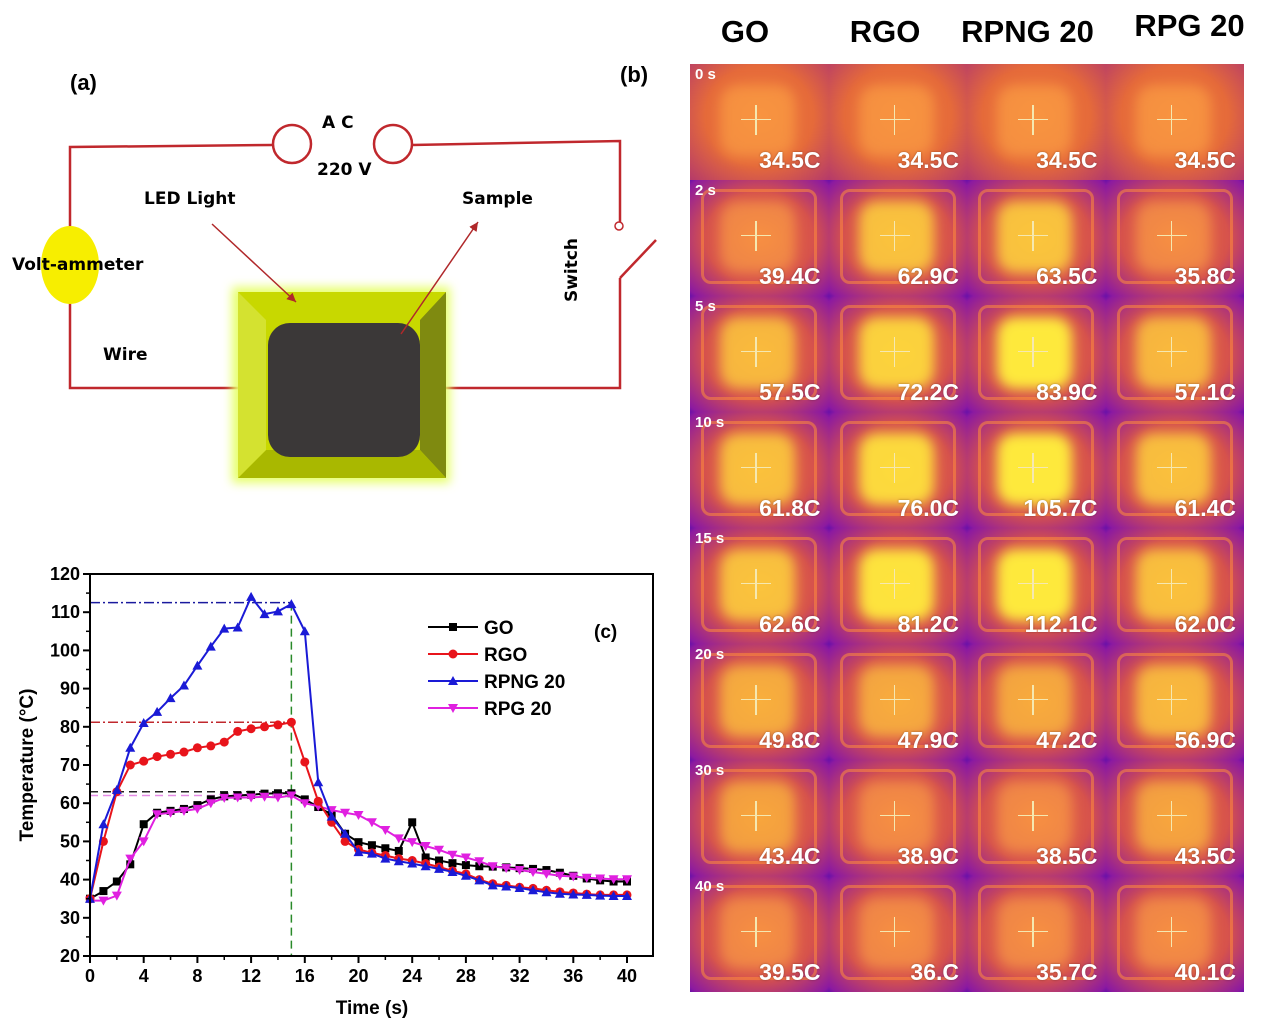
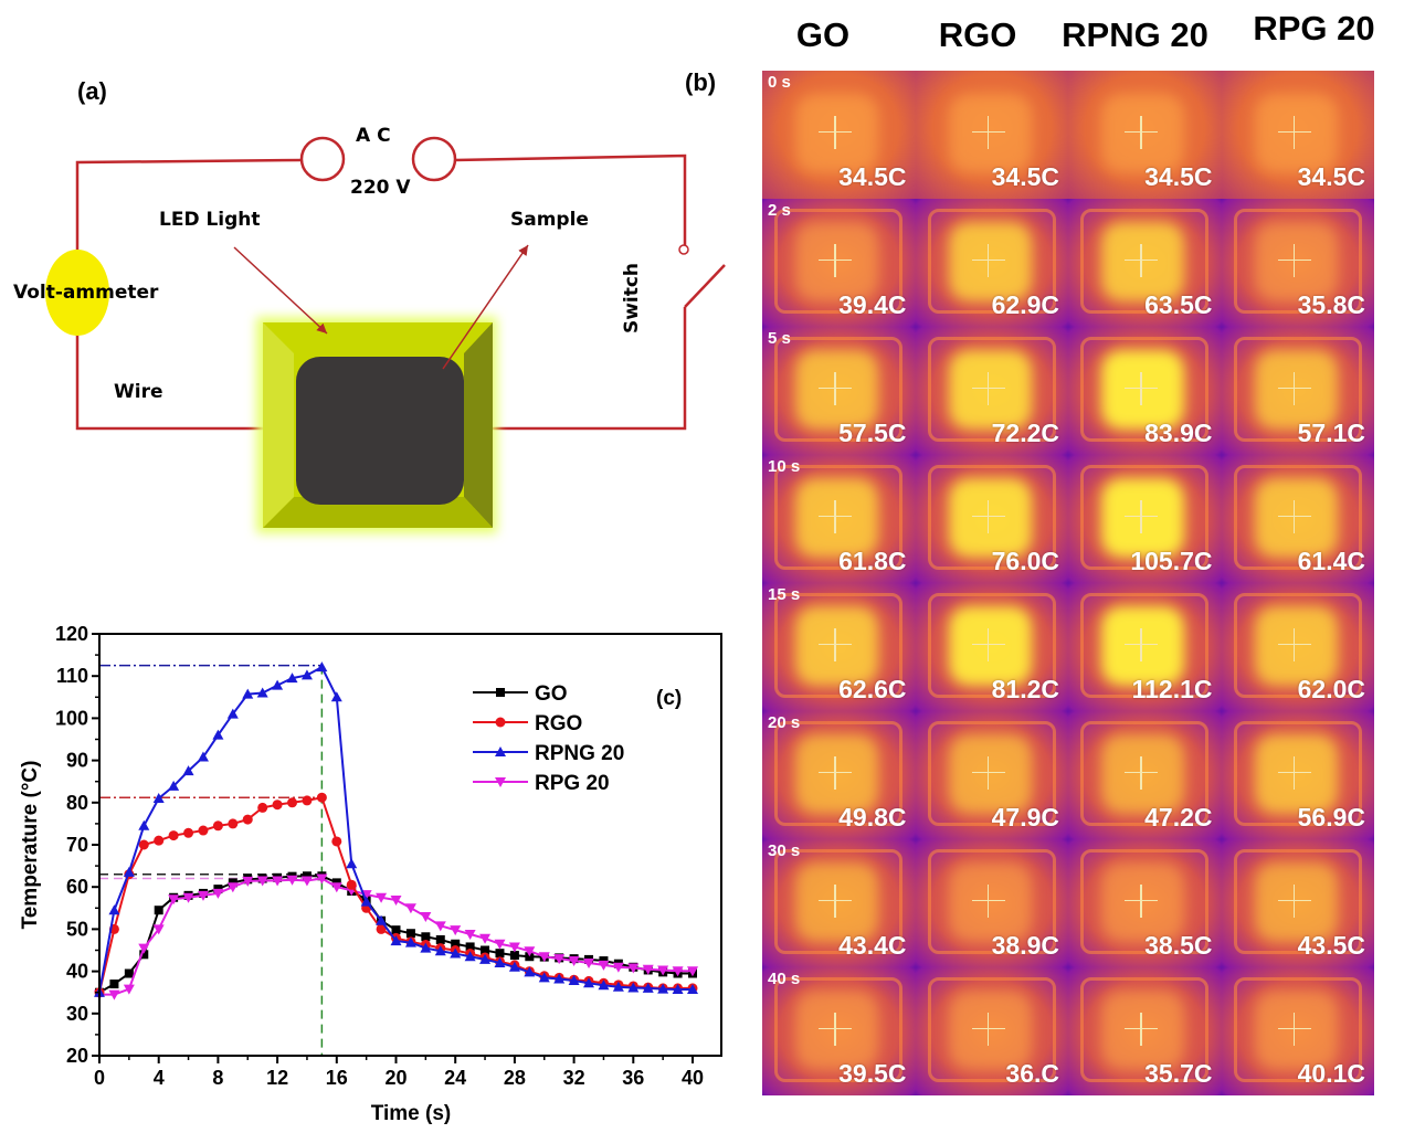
RPNG 20/12: 114 -> 108
GO/24: 55 -> 46
